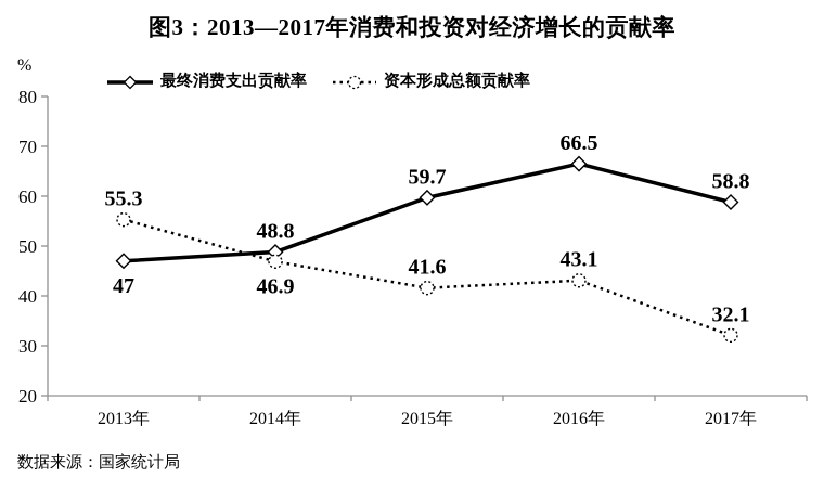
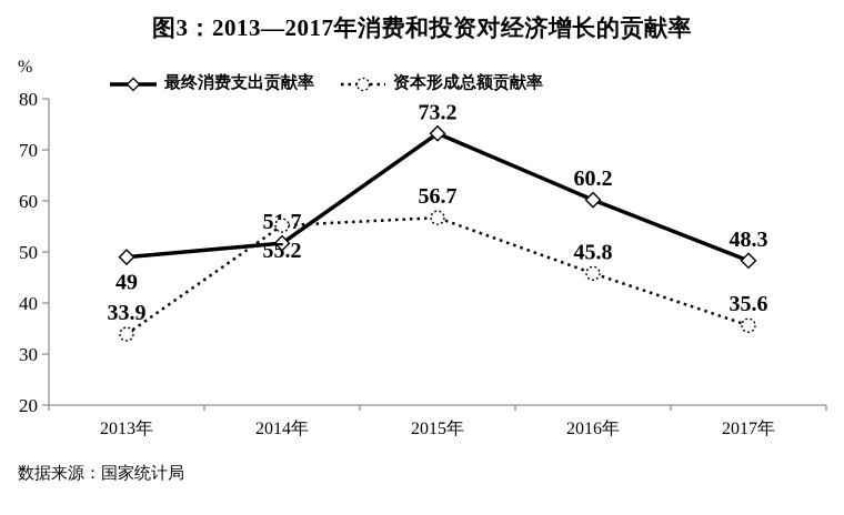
最终消费支出贡献率/2013年: 47 -> 49
资本形成总额贡献率/2013年: 55.3 -> 33.9
最终消费支出贡献率/2014年: 48.8 -> 51.7
资本形成总额贡献率/2014年: 46.9 -> 55.2
最终消费支出贡献率/2015年: 59.7 -> 73.2
资本形成总额贡献率/2015年: 41.6 -> 56.7
最终消费支出贡献率/2016年: 66.5 -> 60.2
资本形成总额贡献率/2016年: 43.1 -> 45.8
最终消费支出贡献率/2017年: 58.8 -> 48.3
资本形成总额贡献率/2017年: 32.1 -> 35.6
